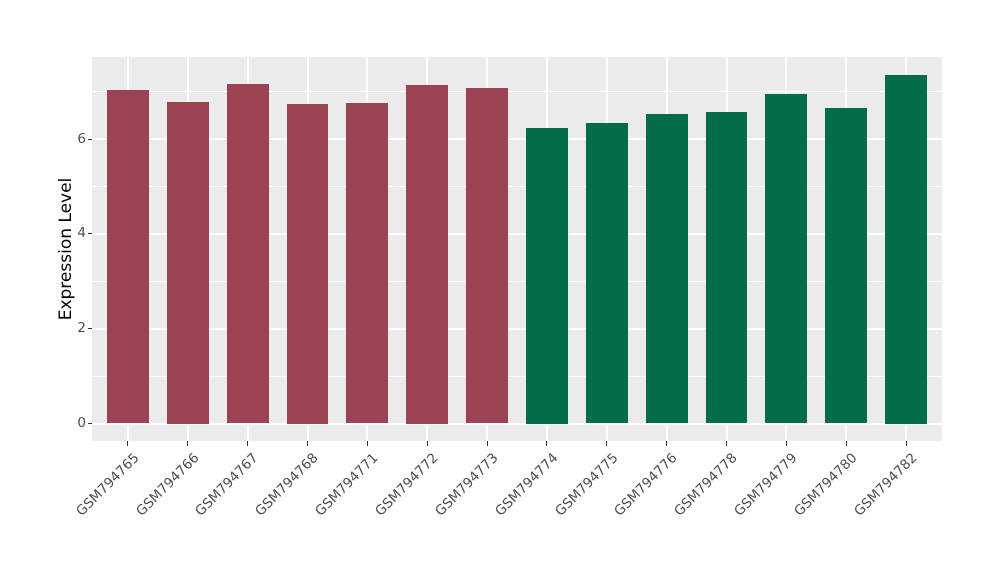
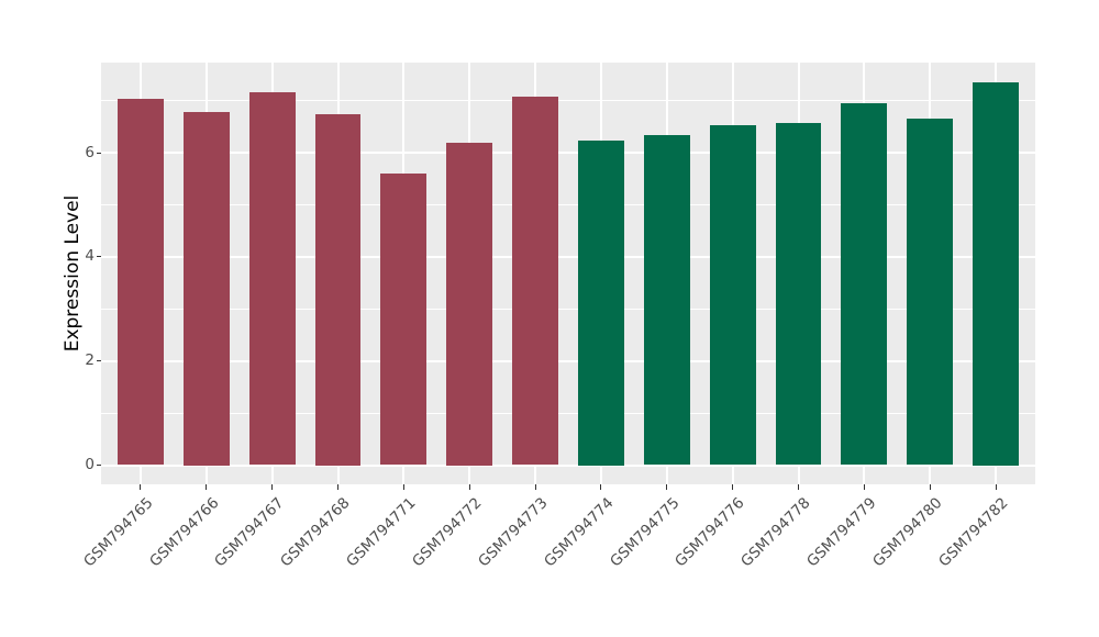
GSM794771: 6.8 -> 5.6
GSM794772: 7.1 -> 6.2
